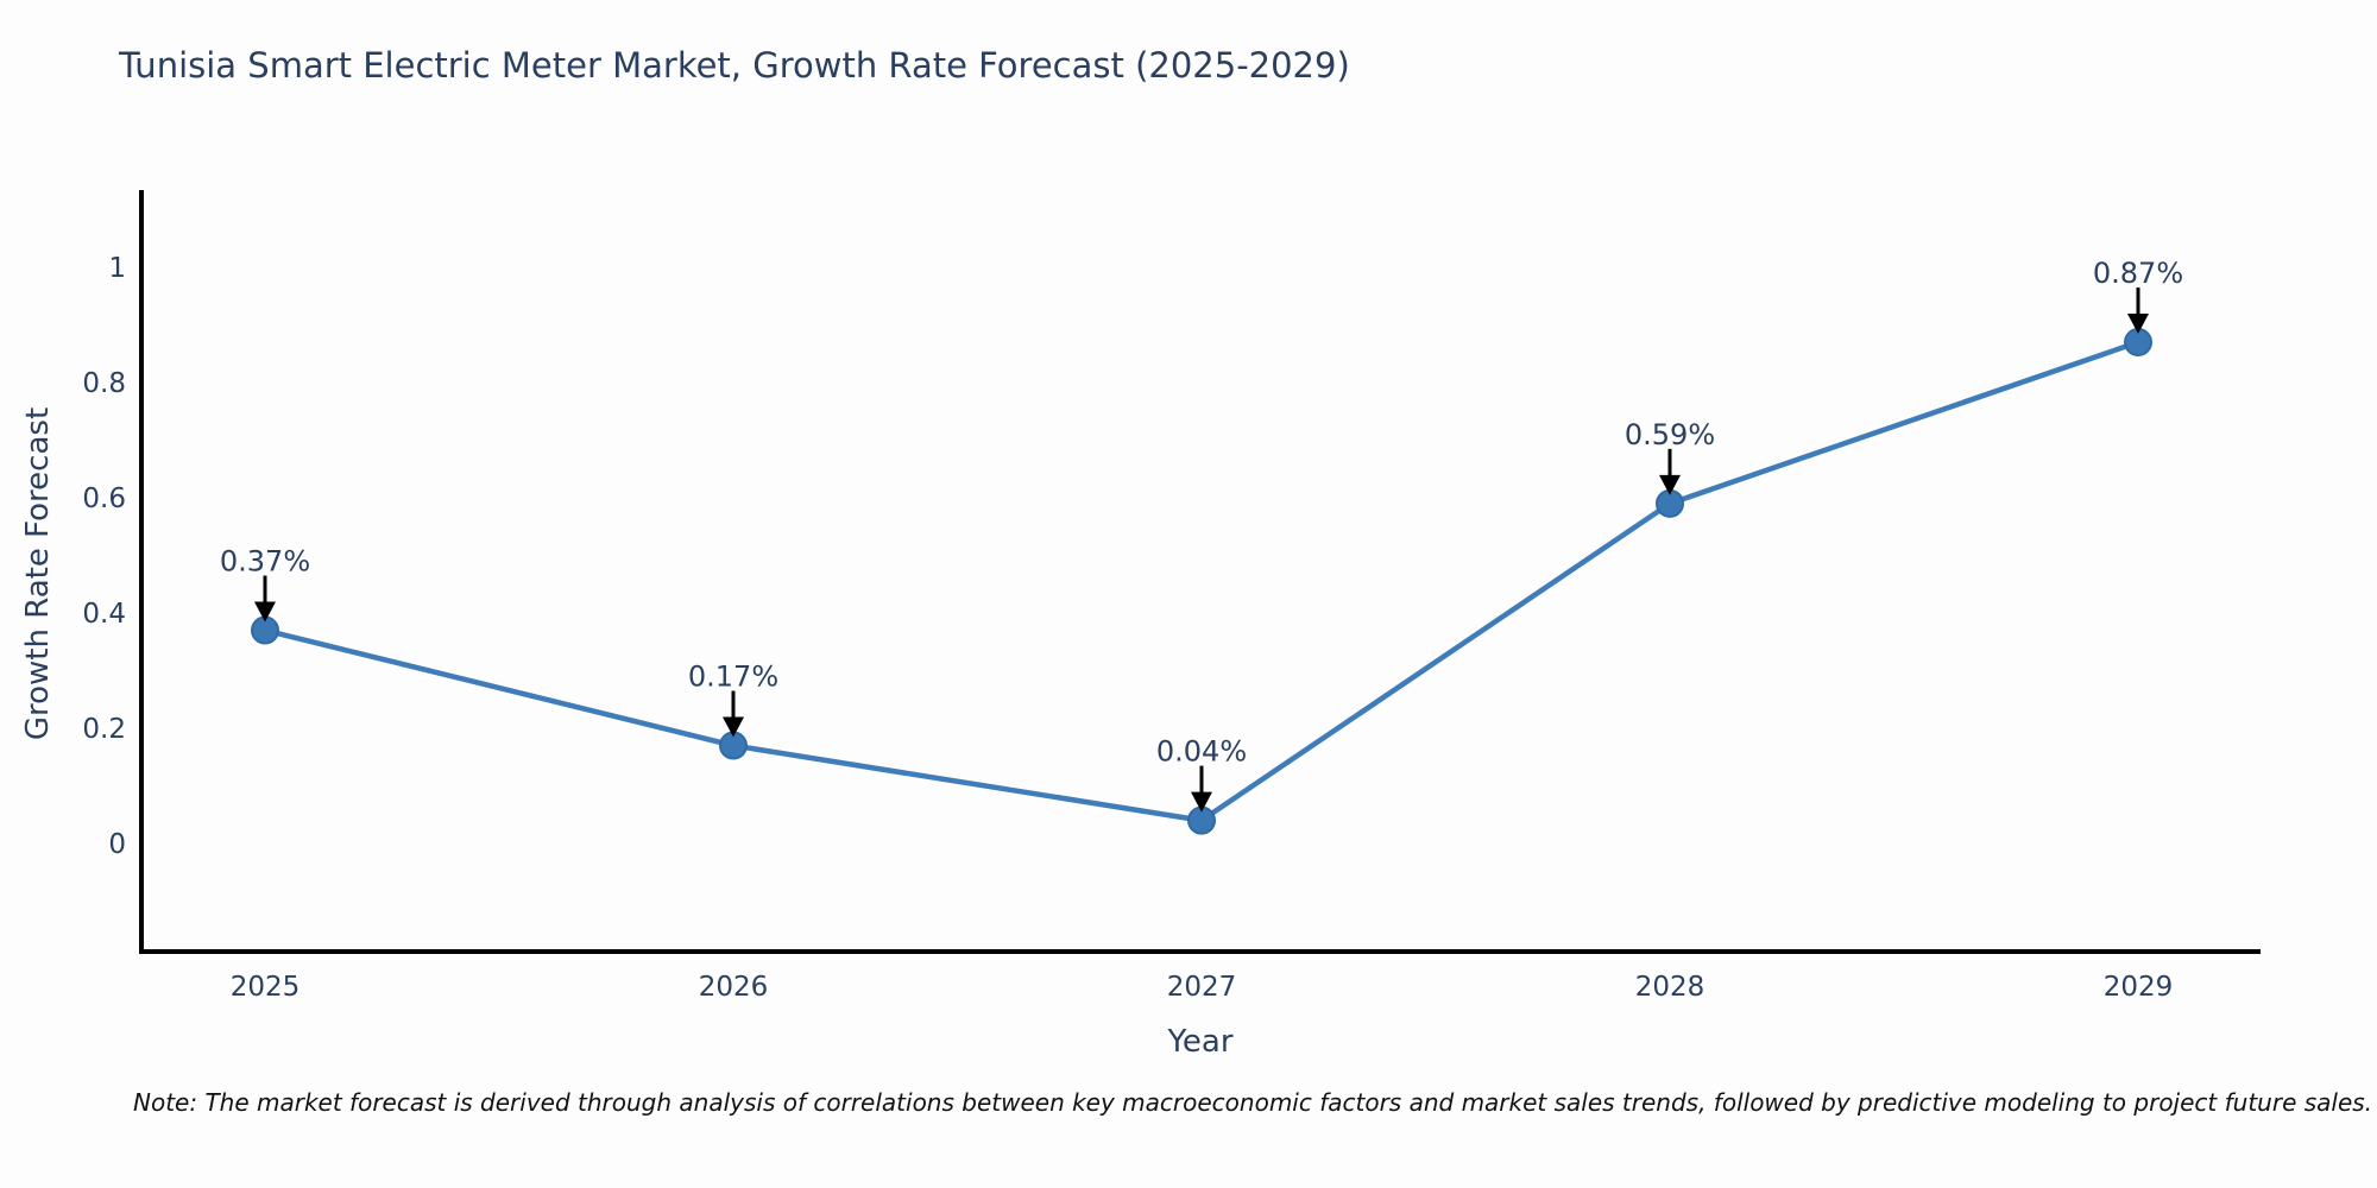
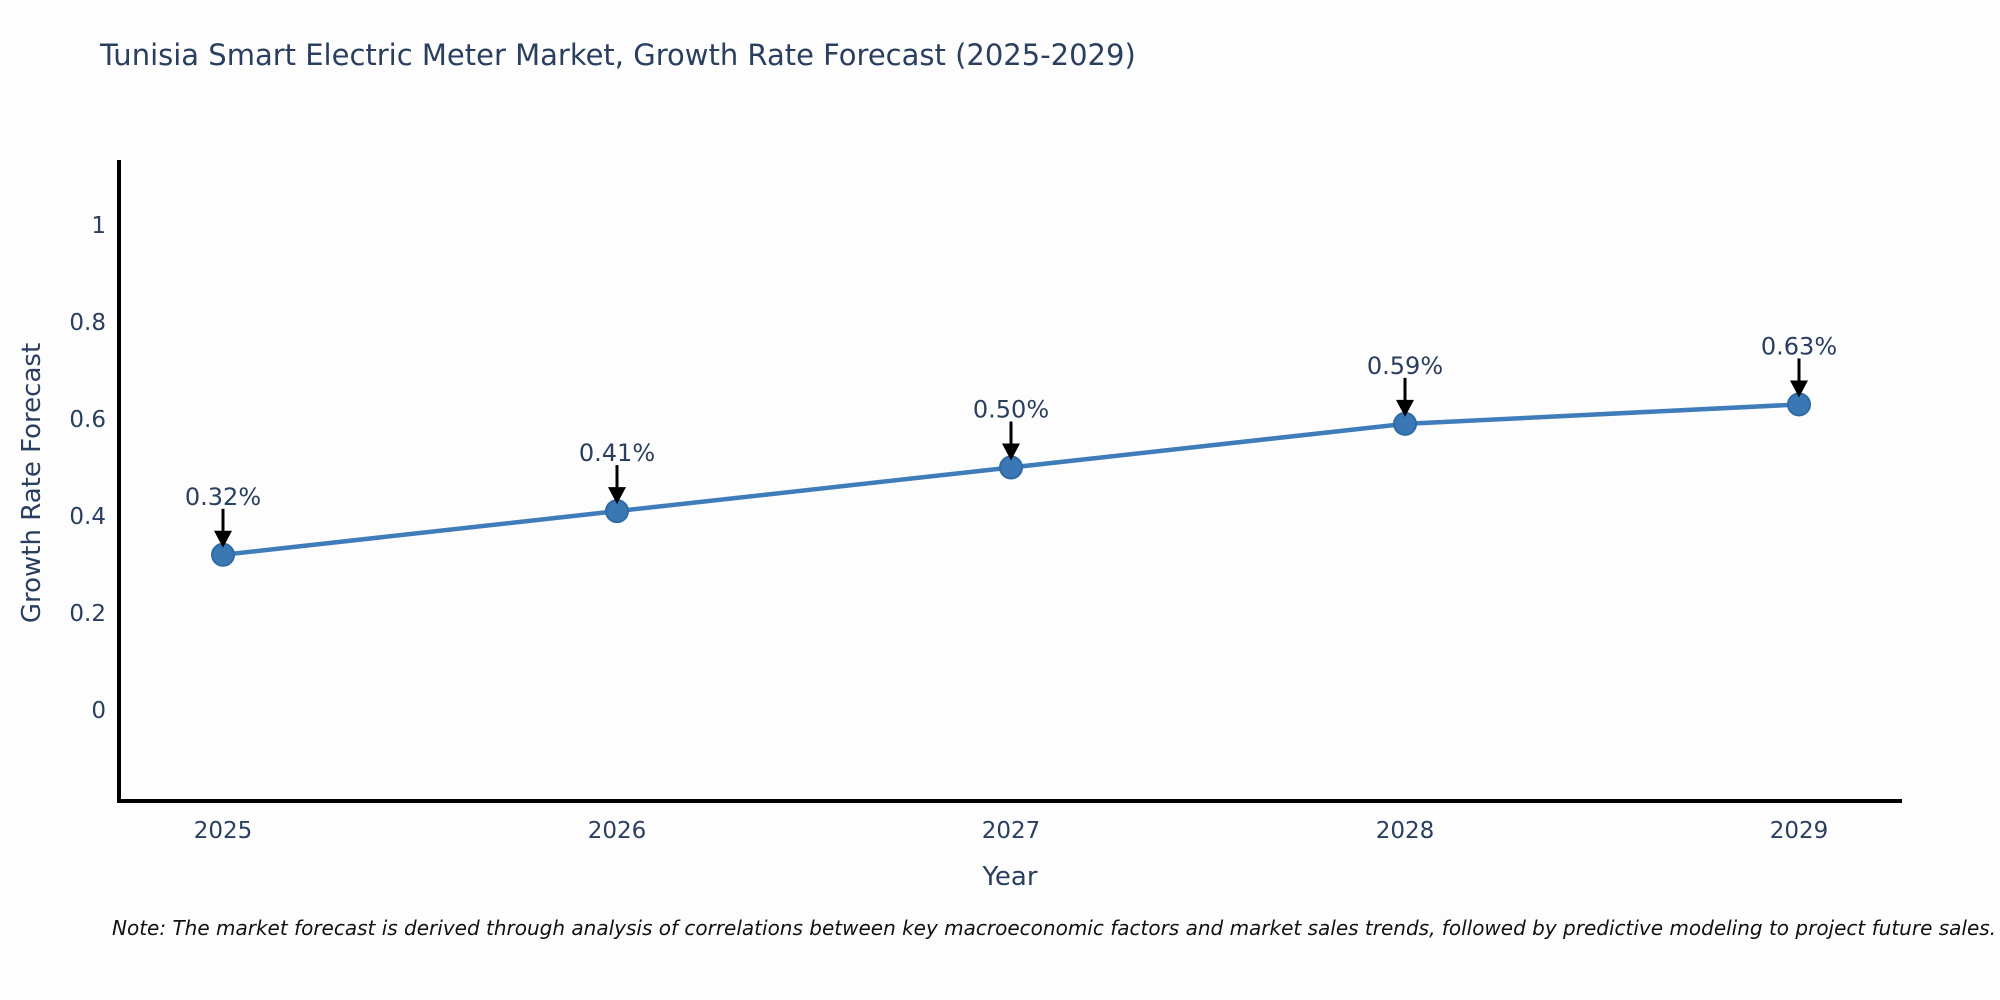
2025: 0.37% -> 0.32%
2026: 0.17% -> 0.41%
2027: 0.04% -> 0.50%
2029: 0.87% -> 0.63%
